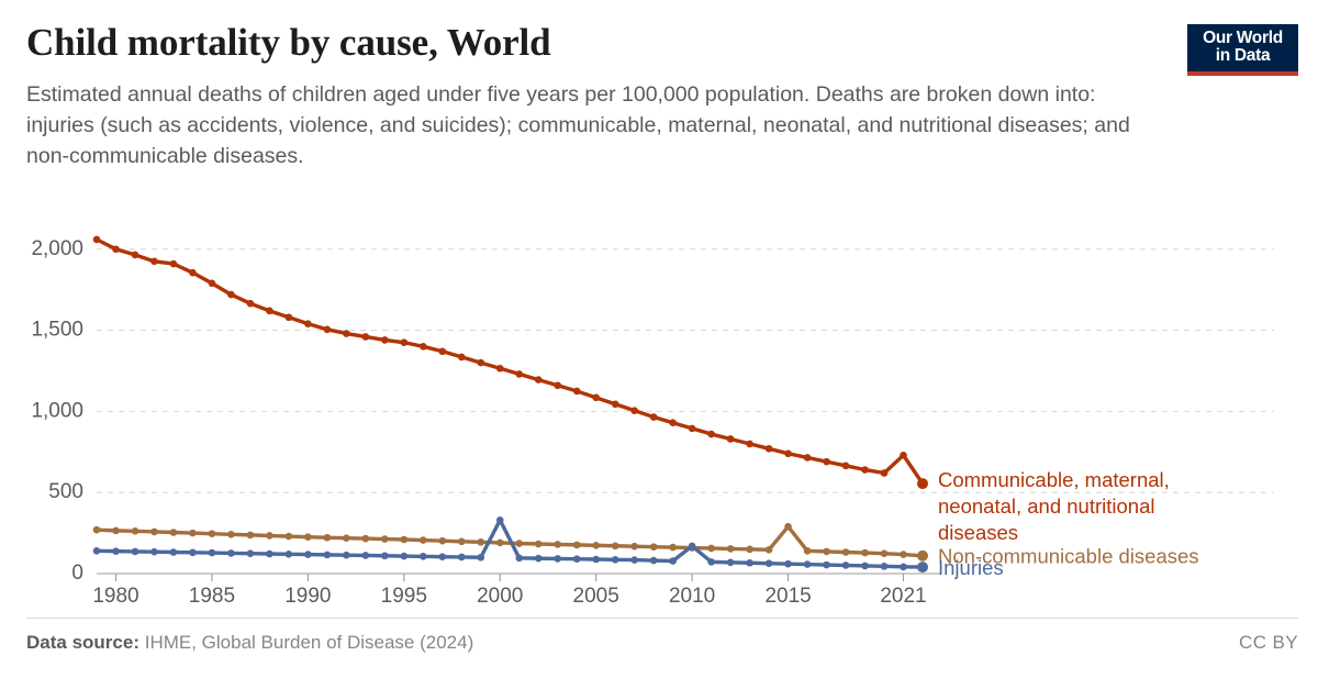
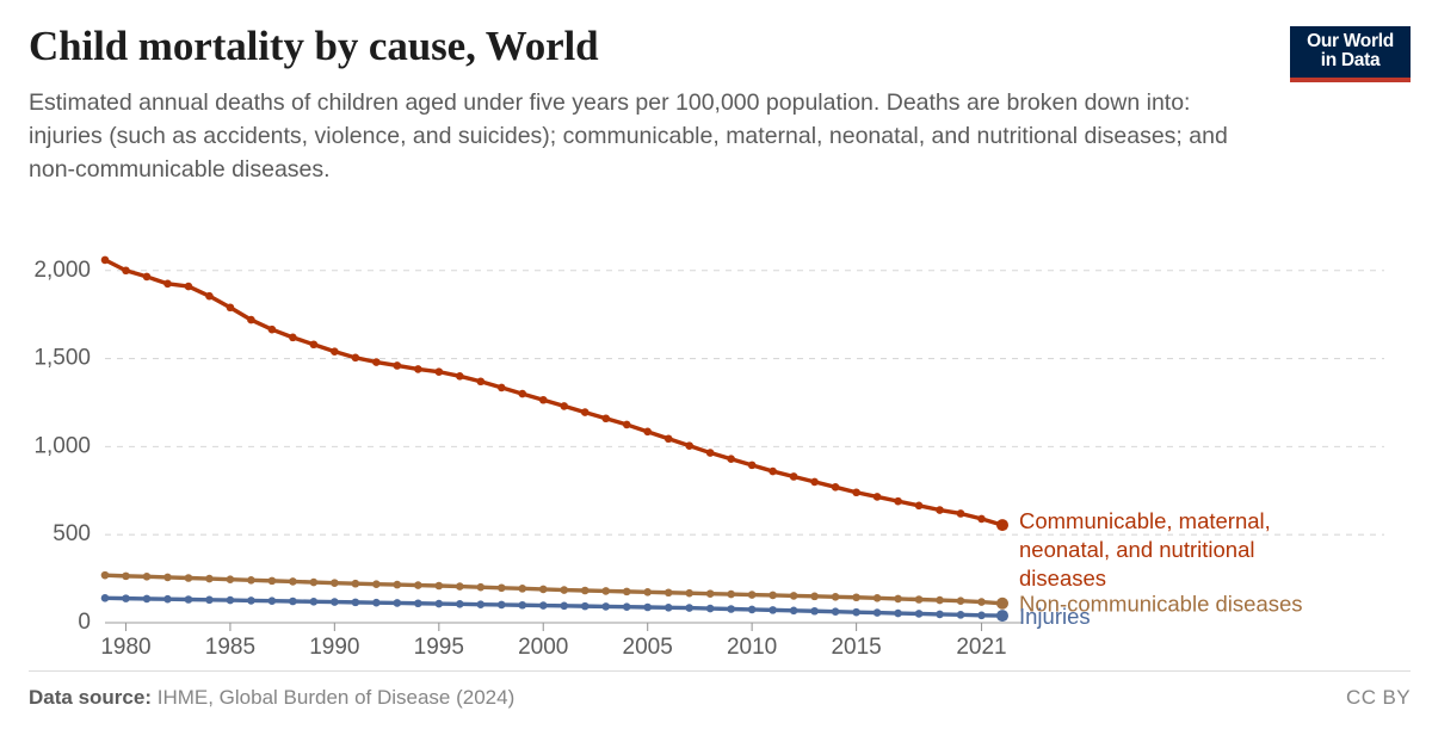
Injuries/2000: 330 -> 100
Injuries/2010: 170 -> 80
Non-communicable diseases/2015: 290 -> 140
Communicable, maternal, neonatal, and nutritional diseases/2021: 730 -> 590
